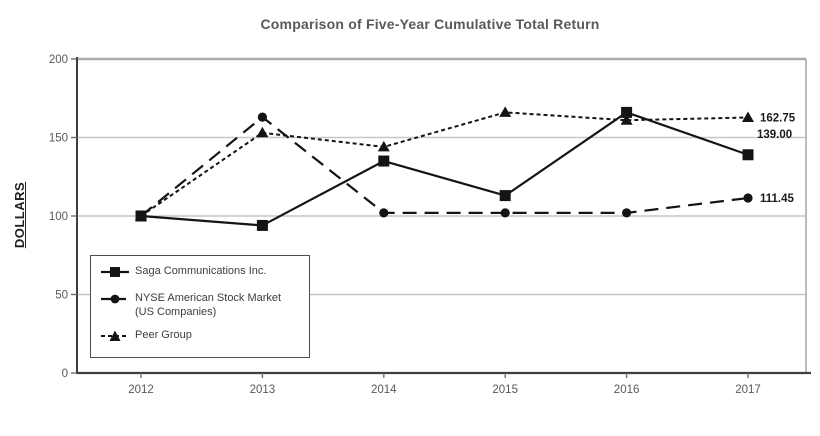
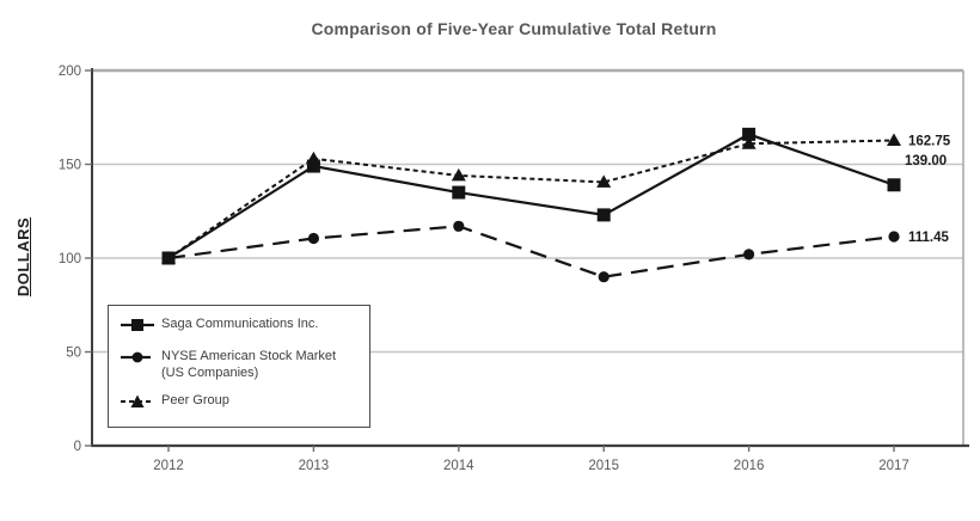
Saga Communications Inc./2013: 94 -> 149
NYSE American Stock Market (US Companies)/2013: 163 -> 110
NYSE American Stock Market (US Companies)/2014: 102 -> 117
Saga Communications Inc./2015: 113 -> 123
NYSE American Stock Market (US Companies)/2015: 102 -> 90
Peer Group/2015: 166 -> 140
